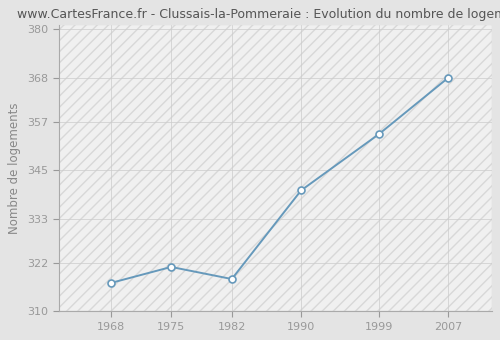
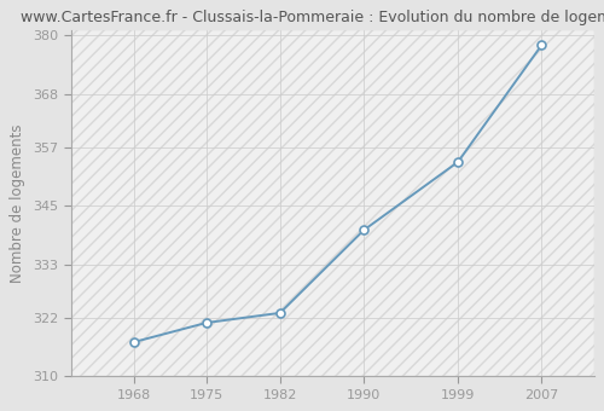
1982: 318 -> 323
2007: 368 -> 378
